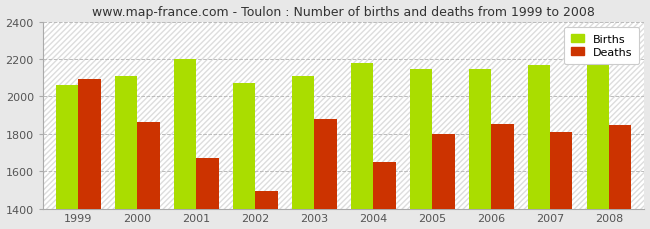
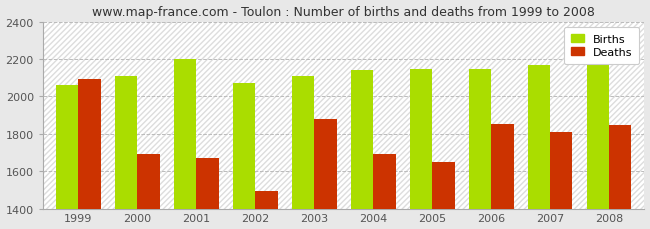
Deaths/2000: 1860 -> 1690
Births/2004: 2180 -> 2140
Deaths/2004: 1650 -> 1690
Deaths/2005: 1800 -> 1650
